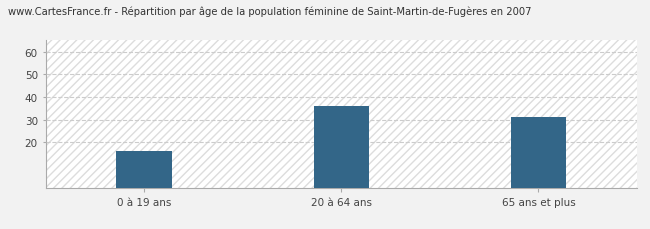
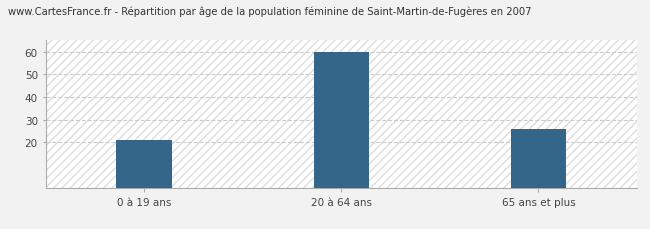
0 à 19 ans: 16 -> 21
20 à 64 ans: 36 -> 60
65 ans et plus: 31 -> 26
